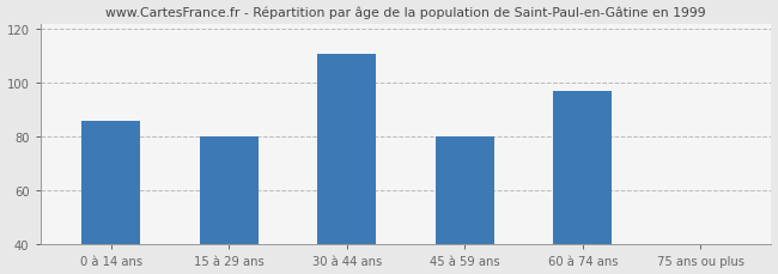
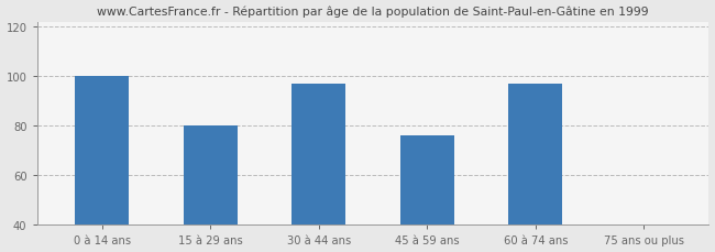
0 à 14 ans: 86 -> 100
30 à 44 ans: 111 -> 97
45 à 59 ans: 80 -> 76
